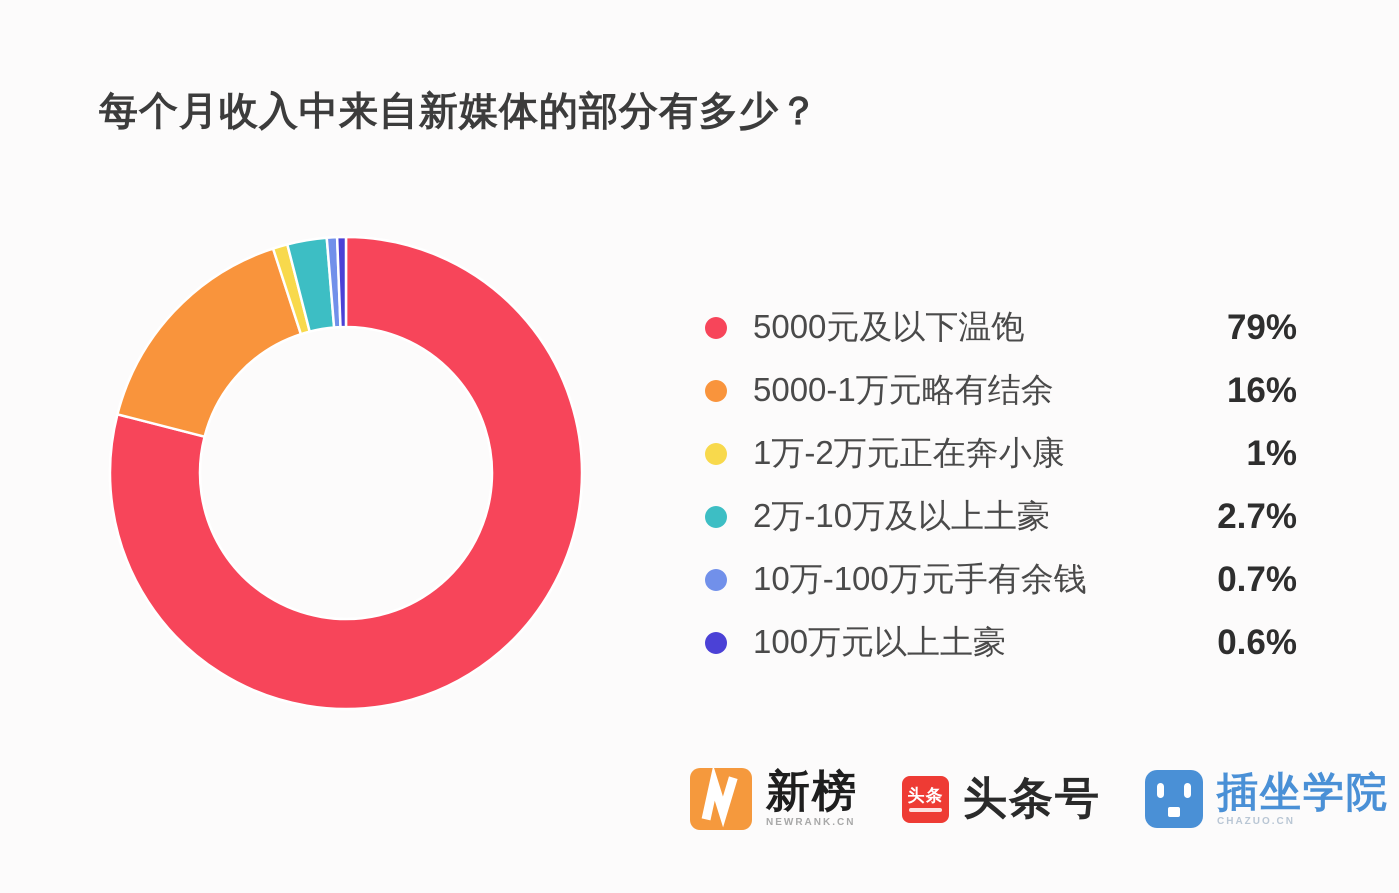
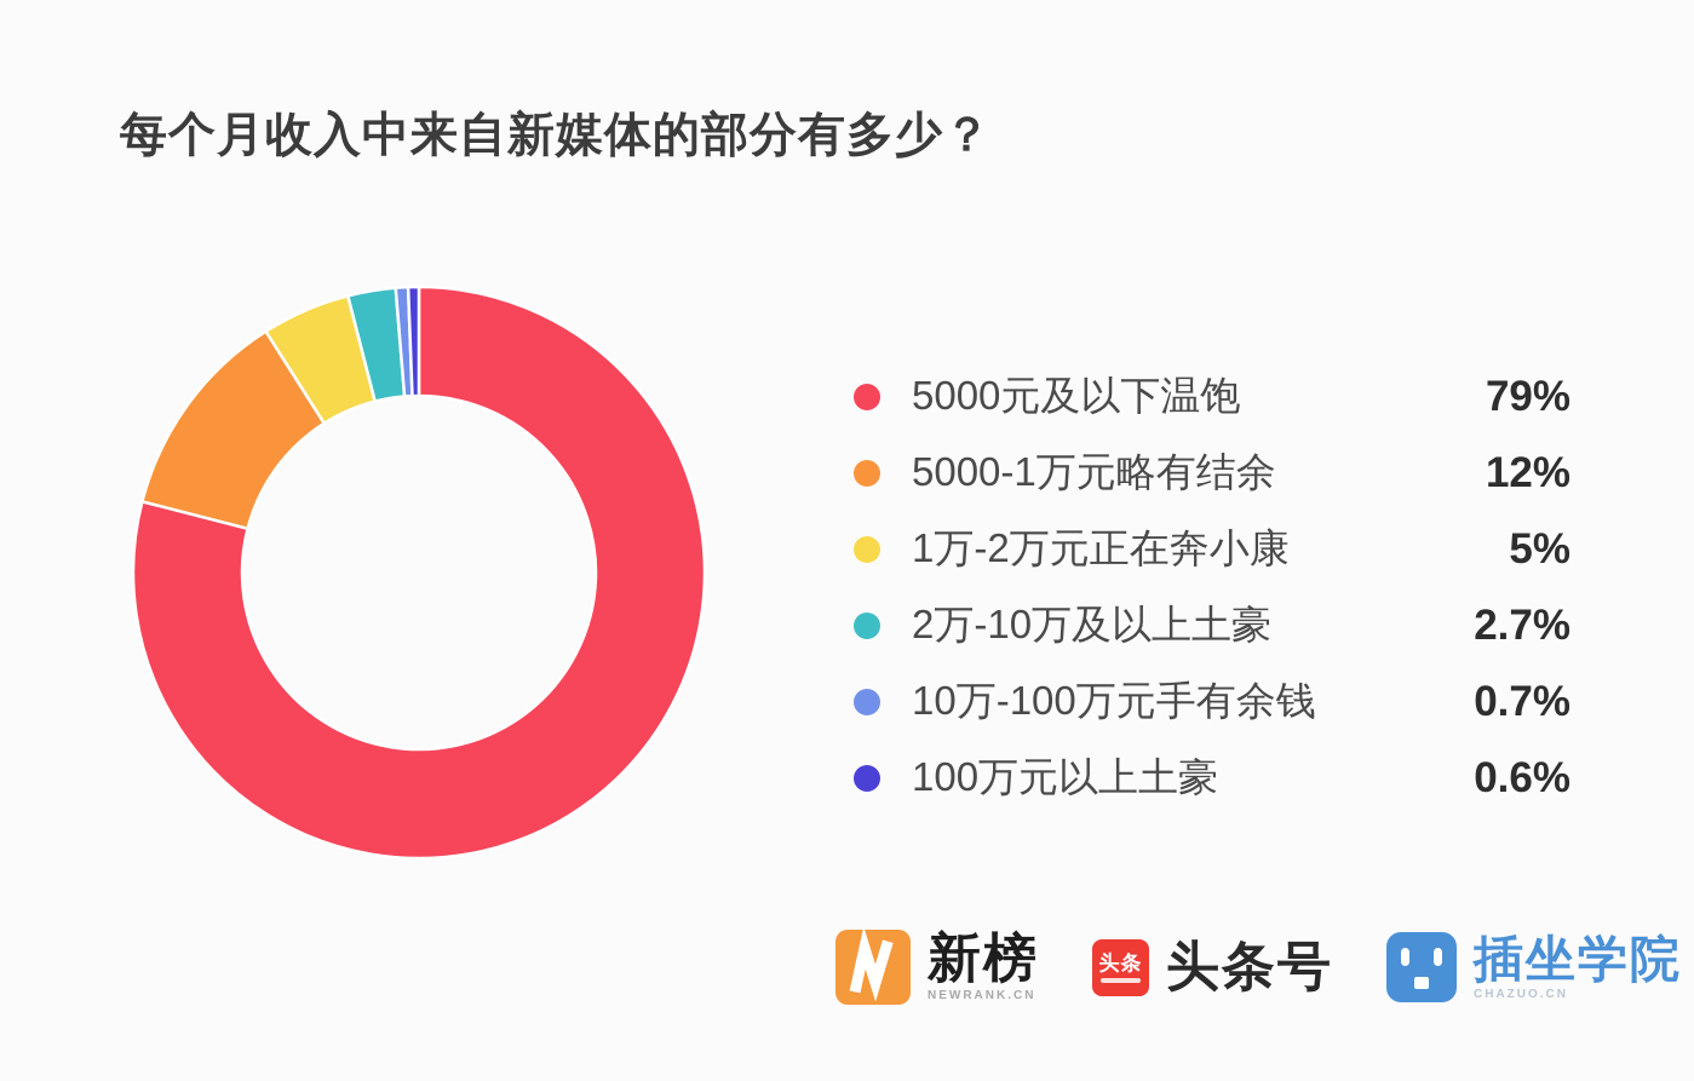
5000-1万元略有结余: 16% -> 12%
1万-2万元正在奔小康: 1% -> 5%
